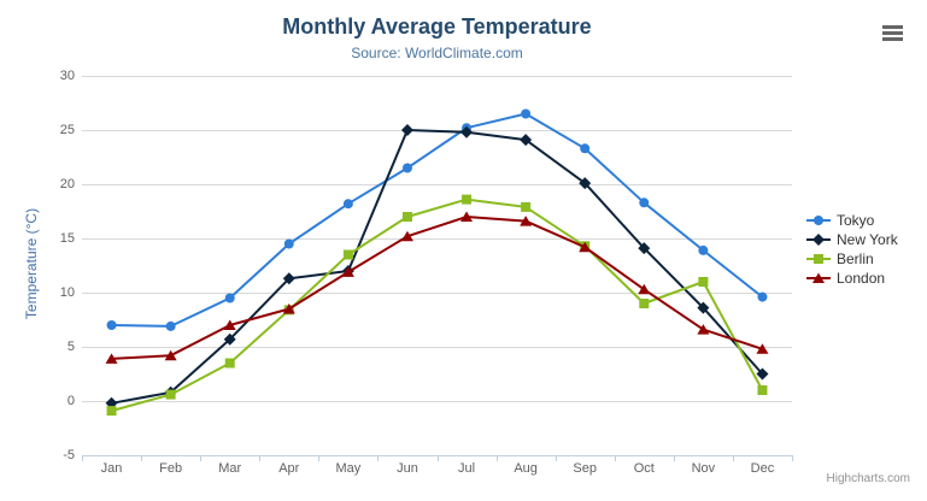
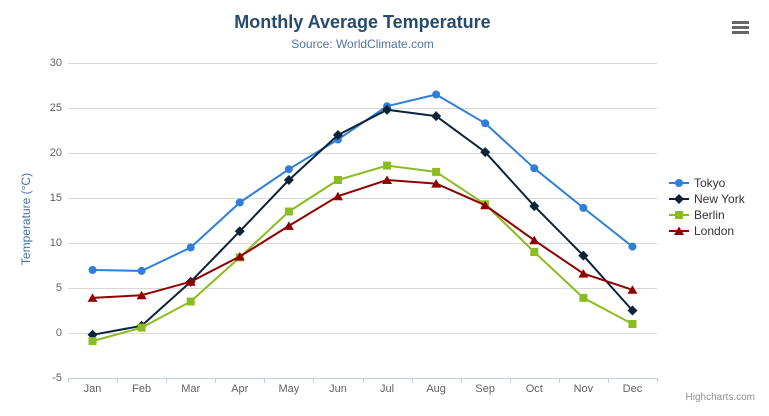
London/Mar: 7 -> 6
New York/May: 12 -> 17
New York/Jun: 25 -> 22
Berlin/Nov: 11 -> 4
